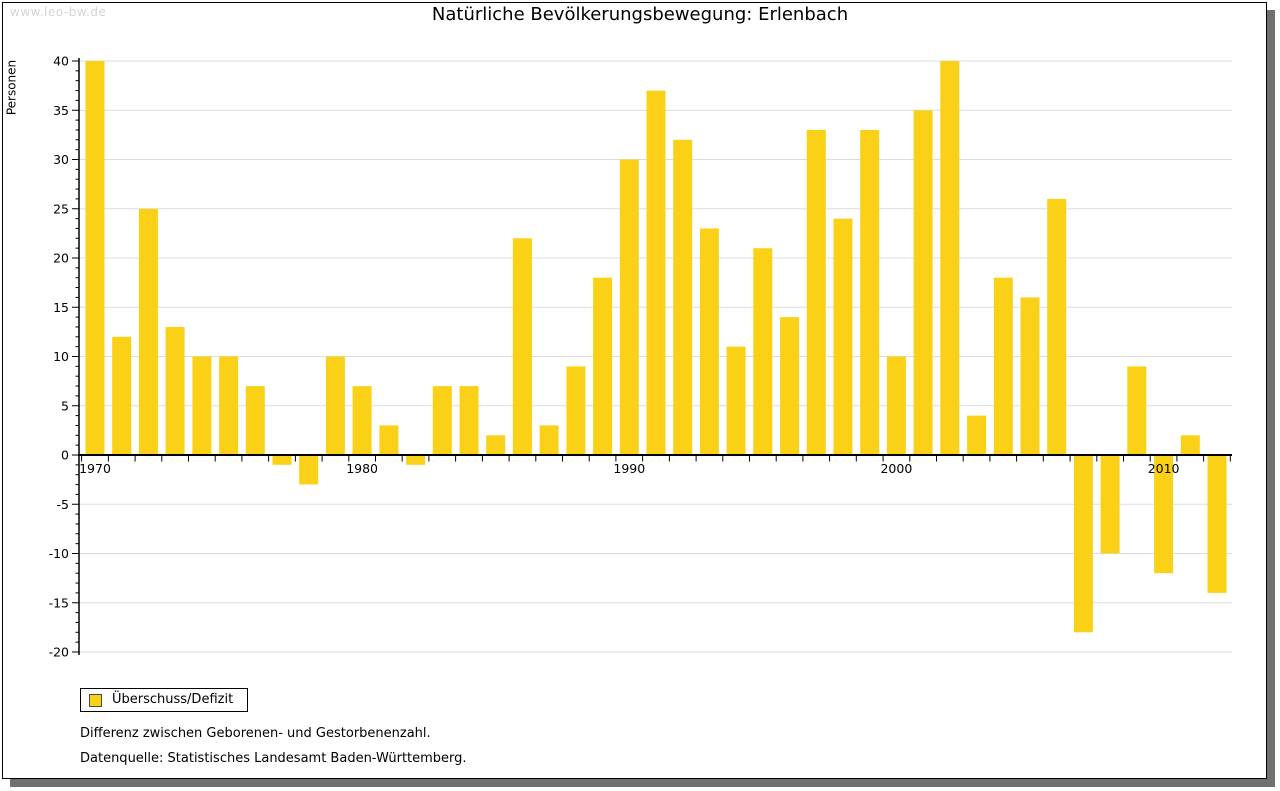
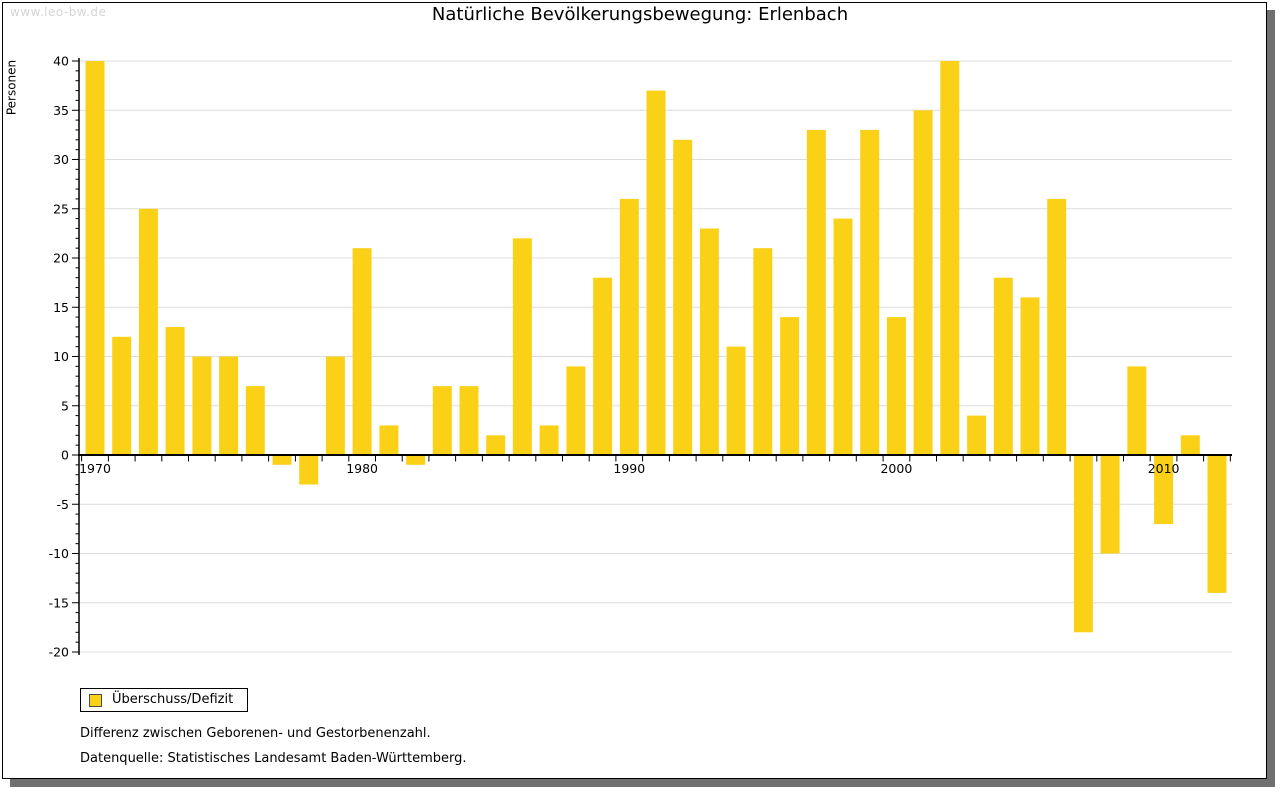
1980: 7 -> 21
1990: 30 -> 26
2000: 10 -> 14
2010: -12 -> -7
